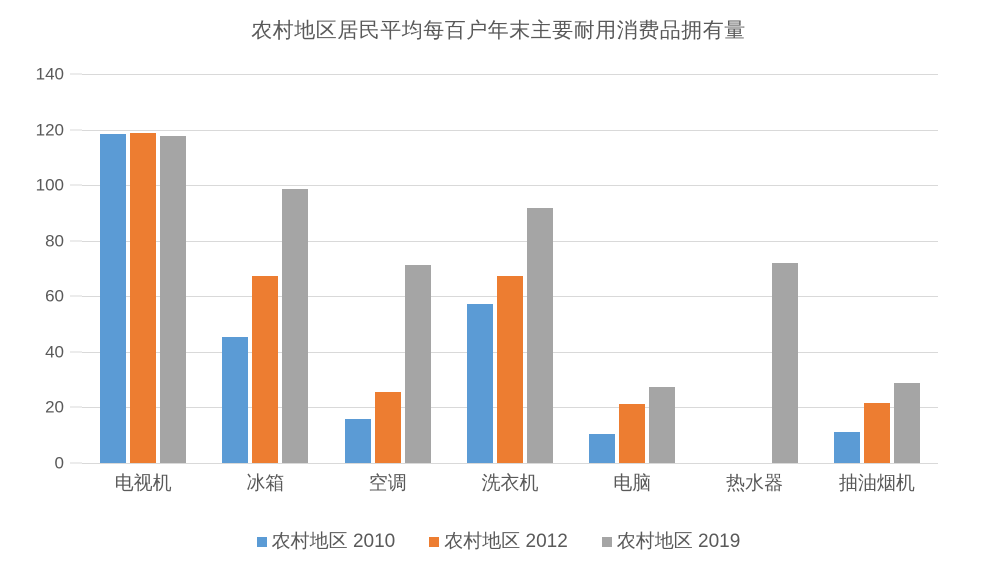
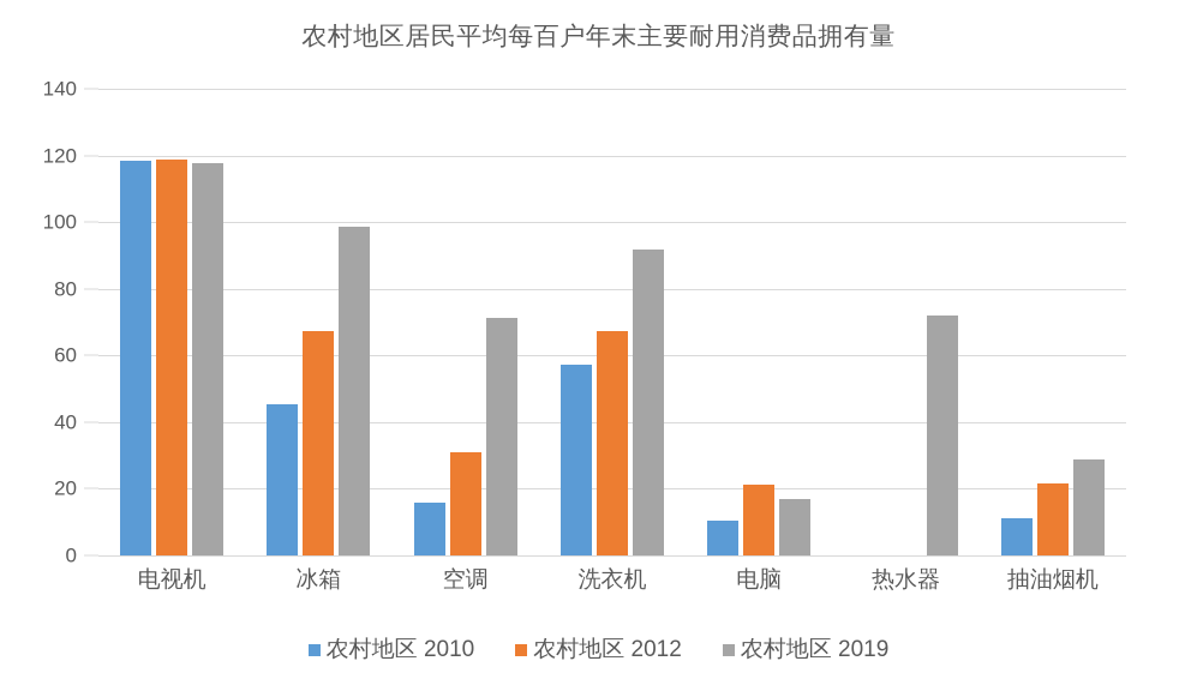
农村地区 2012/空调: 25 -> 31
农村地区 2019/电脑: 28 -> 17
